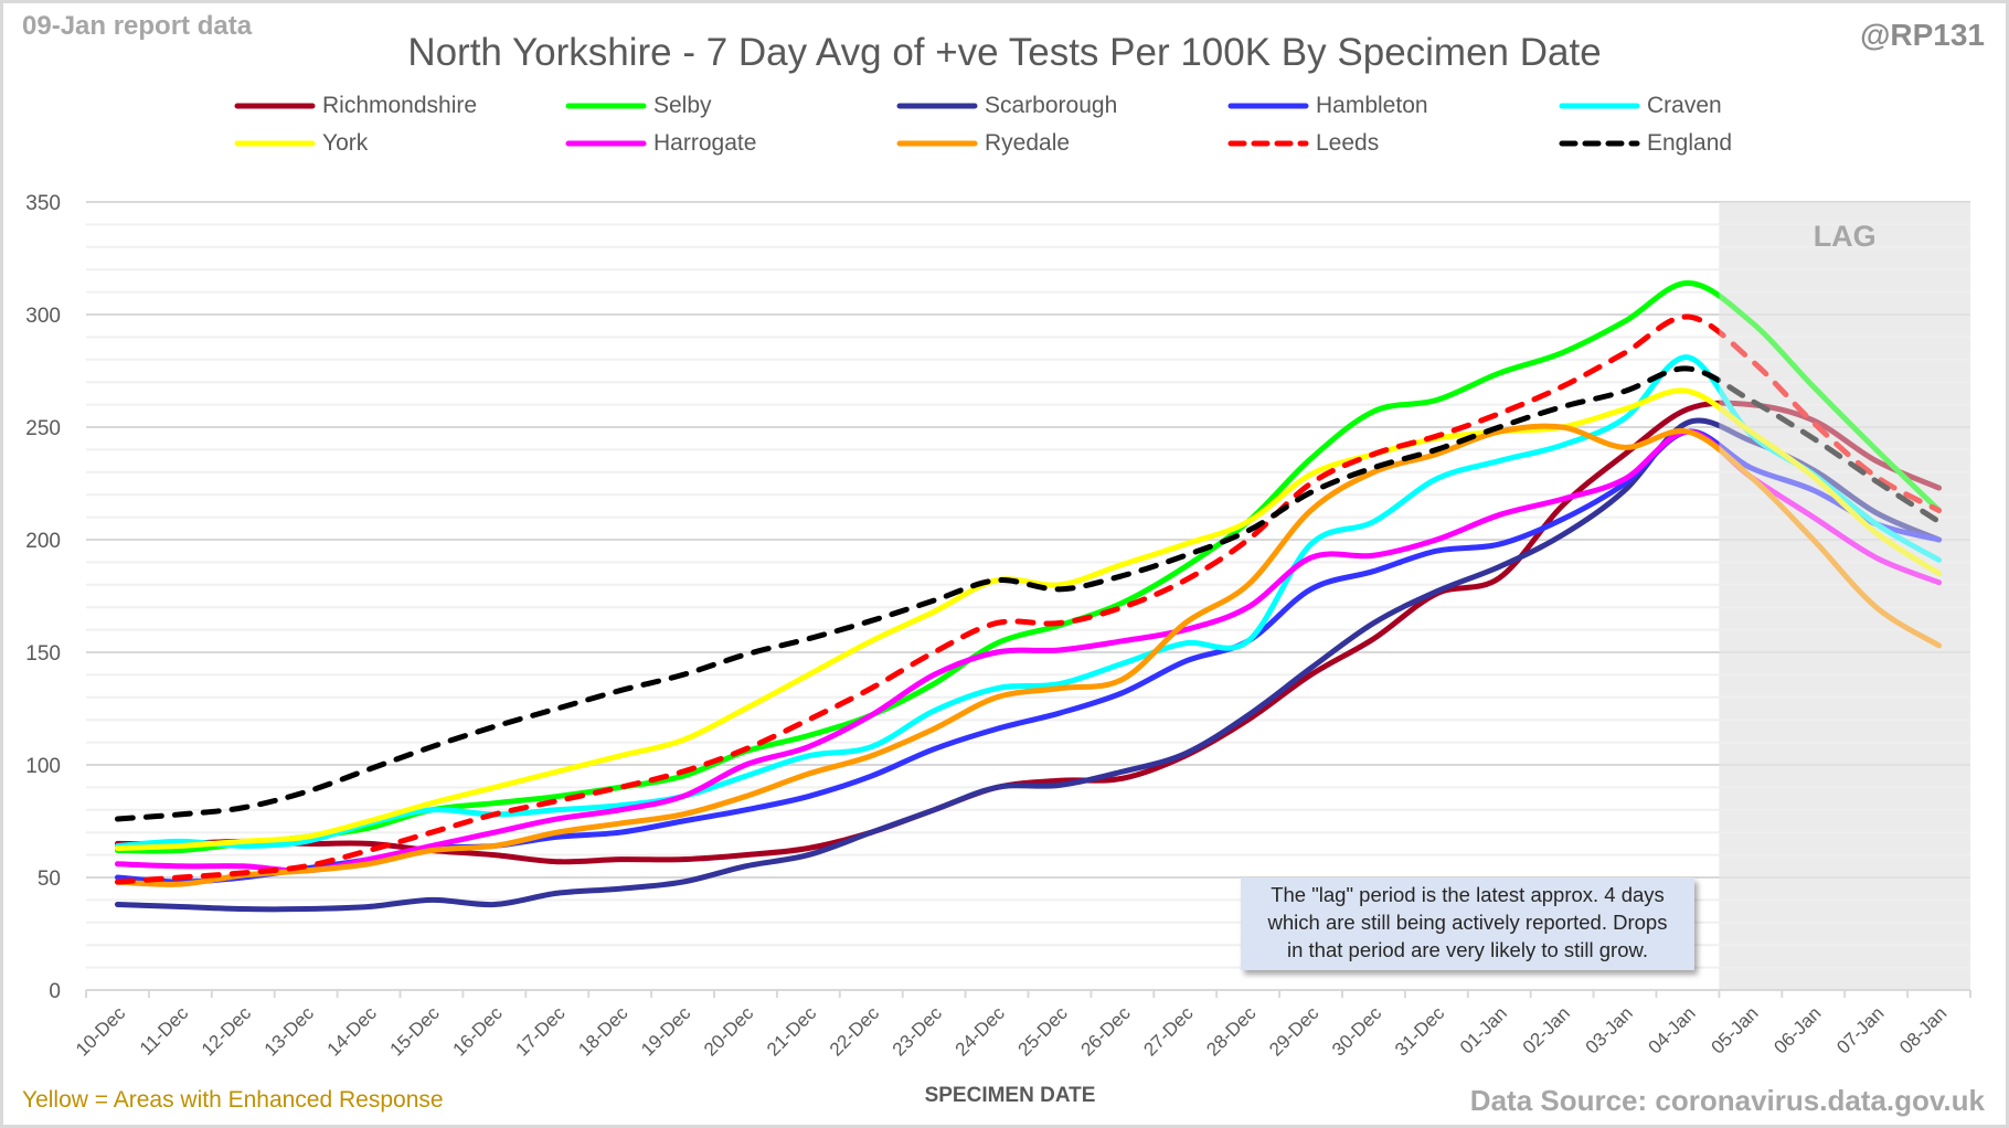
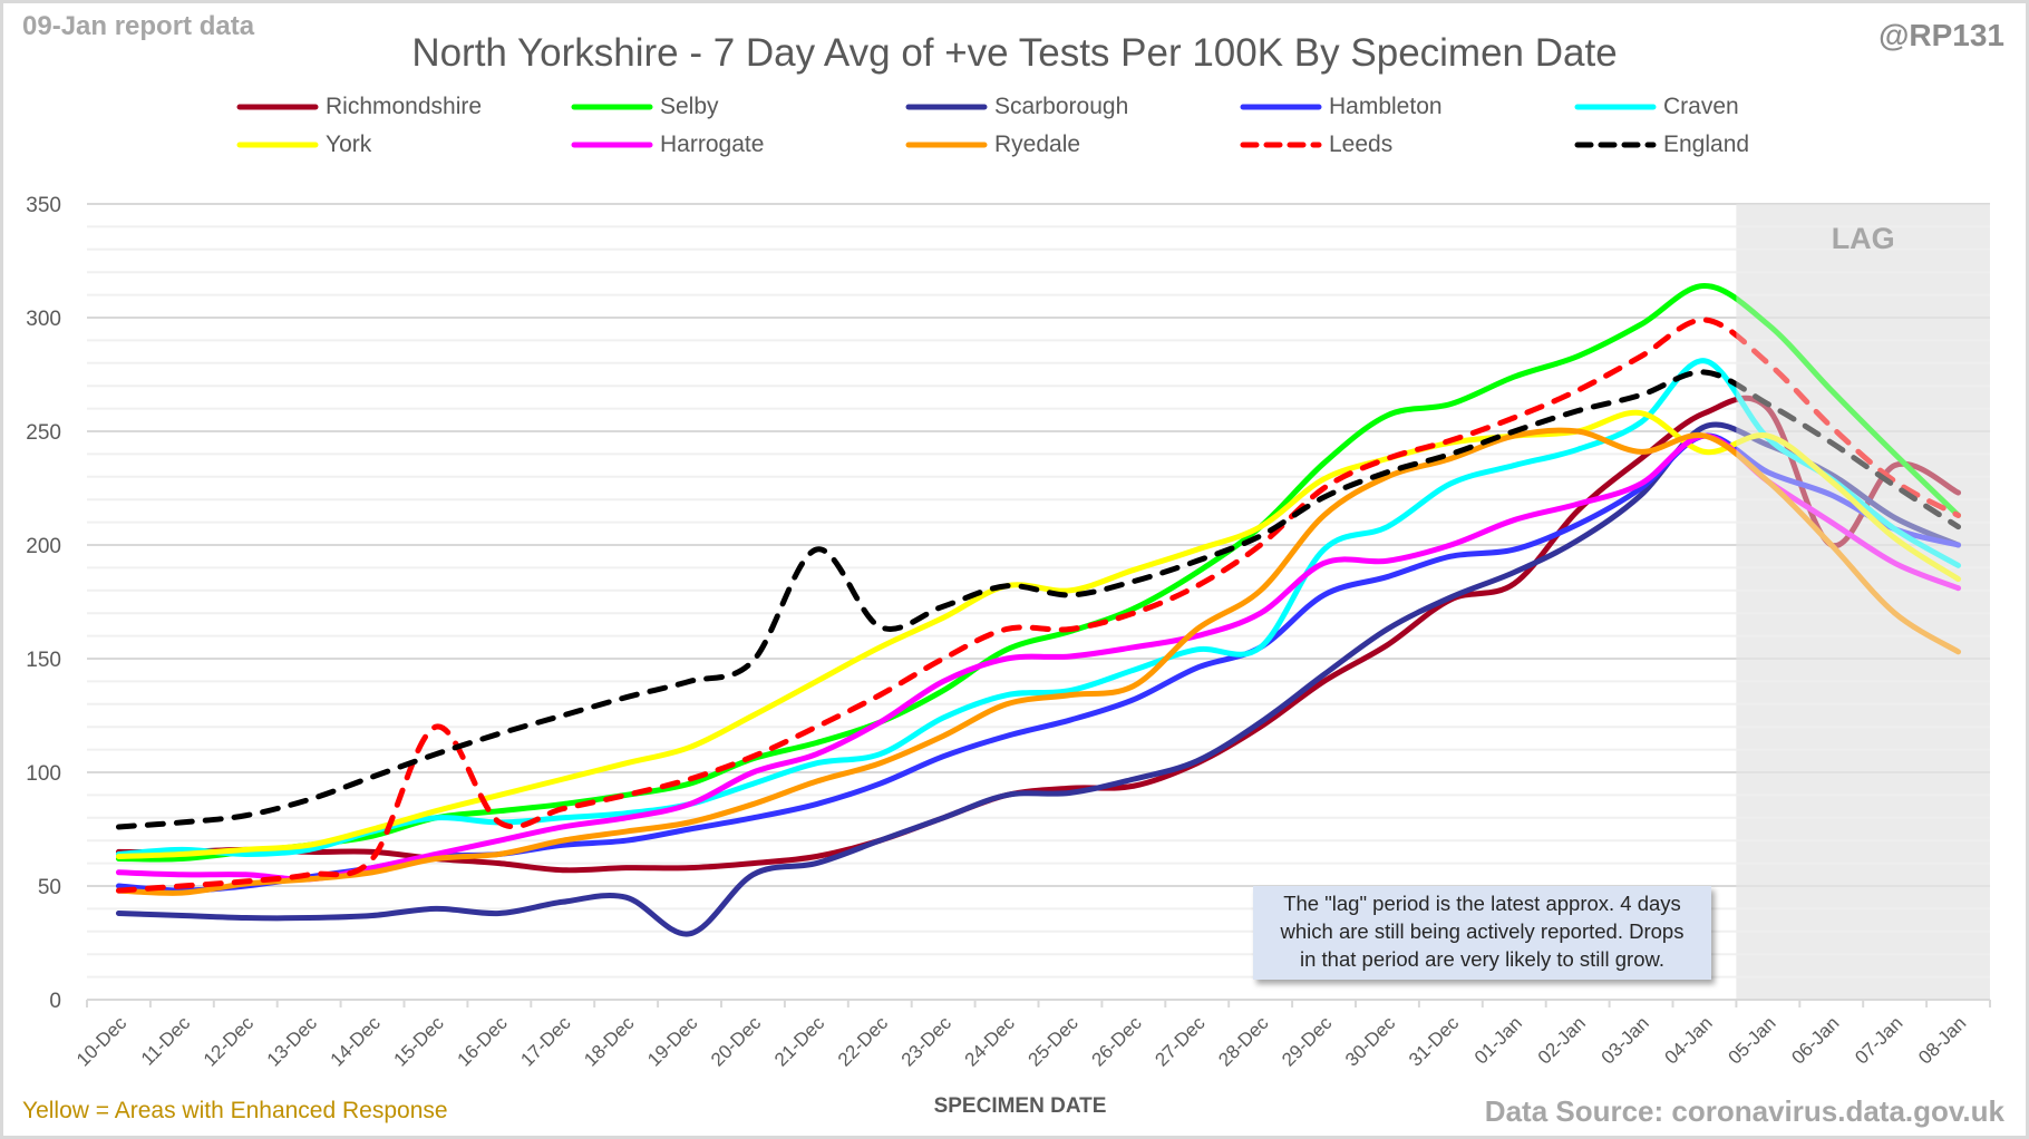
Leeds/15-Dec: 70 -> 120
Scarborough/19-Dec: 48 -> 29
England/21-Dec: 156 -> 198
York/04-Jan: 266 -> 241
Richmondshire/06-Jan: 253 -> 200
